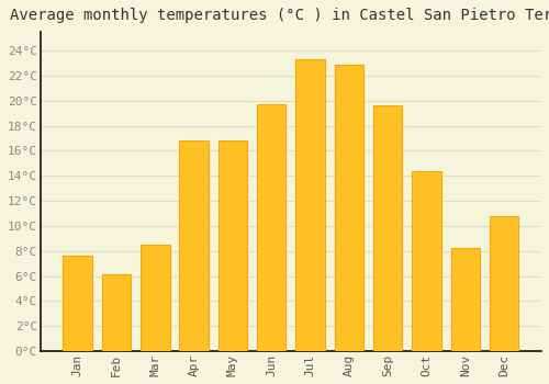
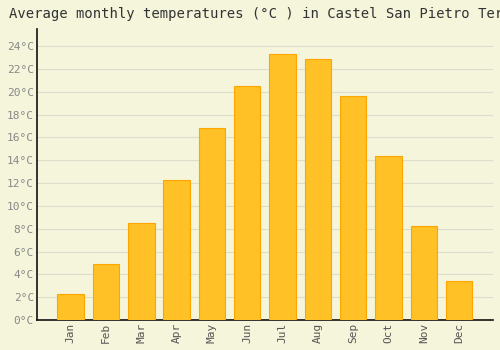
Jan: 7.6°C -> 2.3°C
Feb: 6.1°C -> 4.9°C
Apr: 16.8°C -> 12.3°C
Jun: 19.7°C -> 20.5°C
Dec: 10.8°C -> 3.4°C
